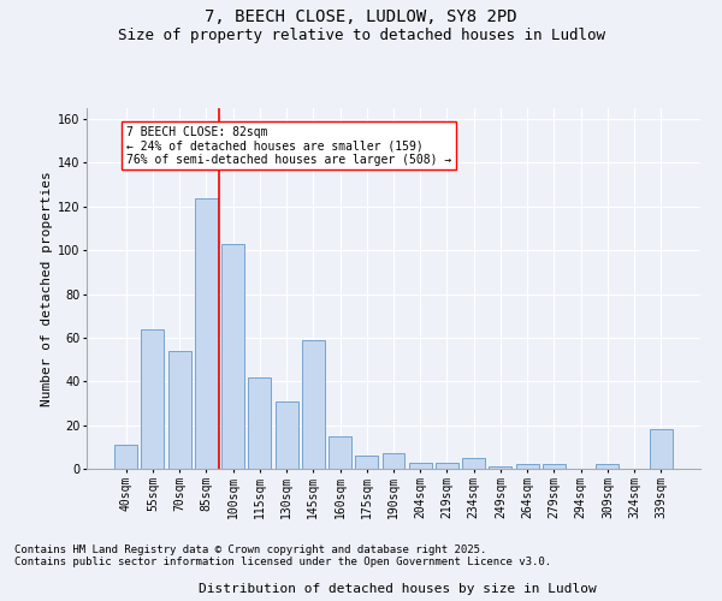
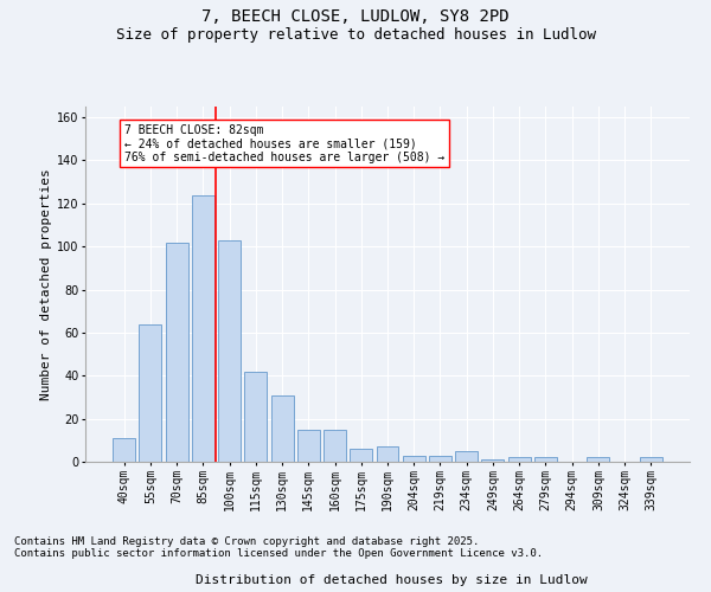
70sqm: 54 -> 102
145sqm: 59 -> 15
339sqm: 18 -> 2
